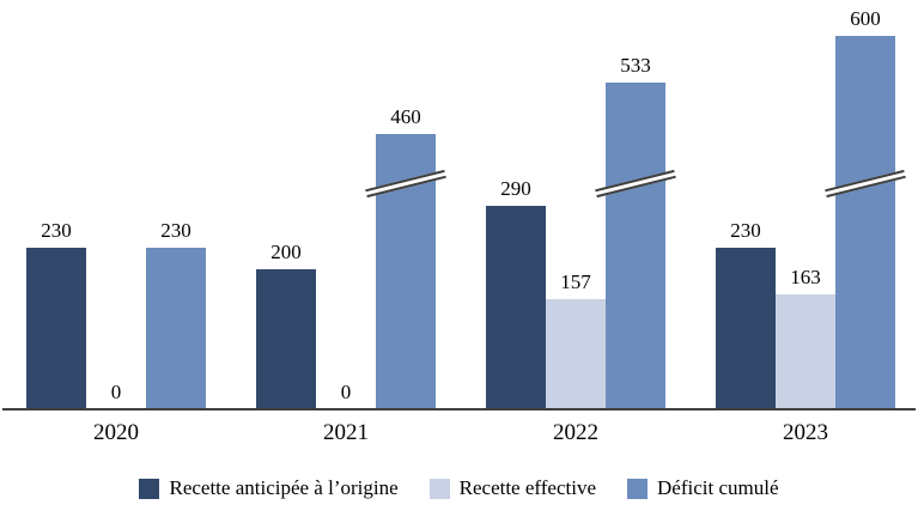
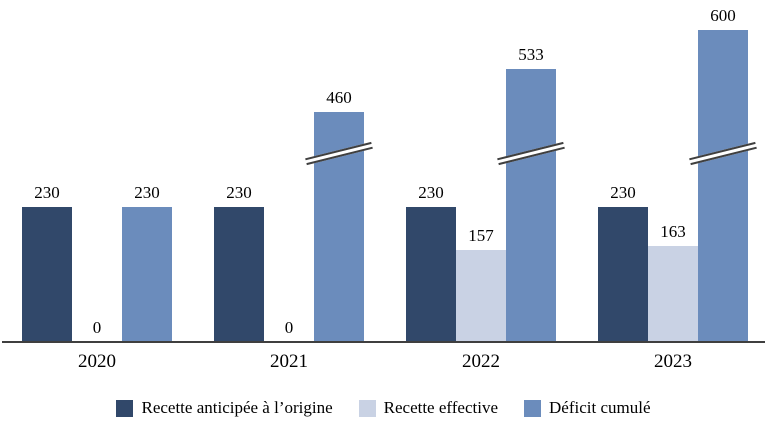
Recette anticipée à l’origine/2021: 200 -> 230
Recette anticipée à l’origine/2022: 290 -> 230
